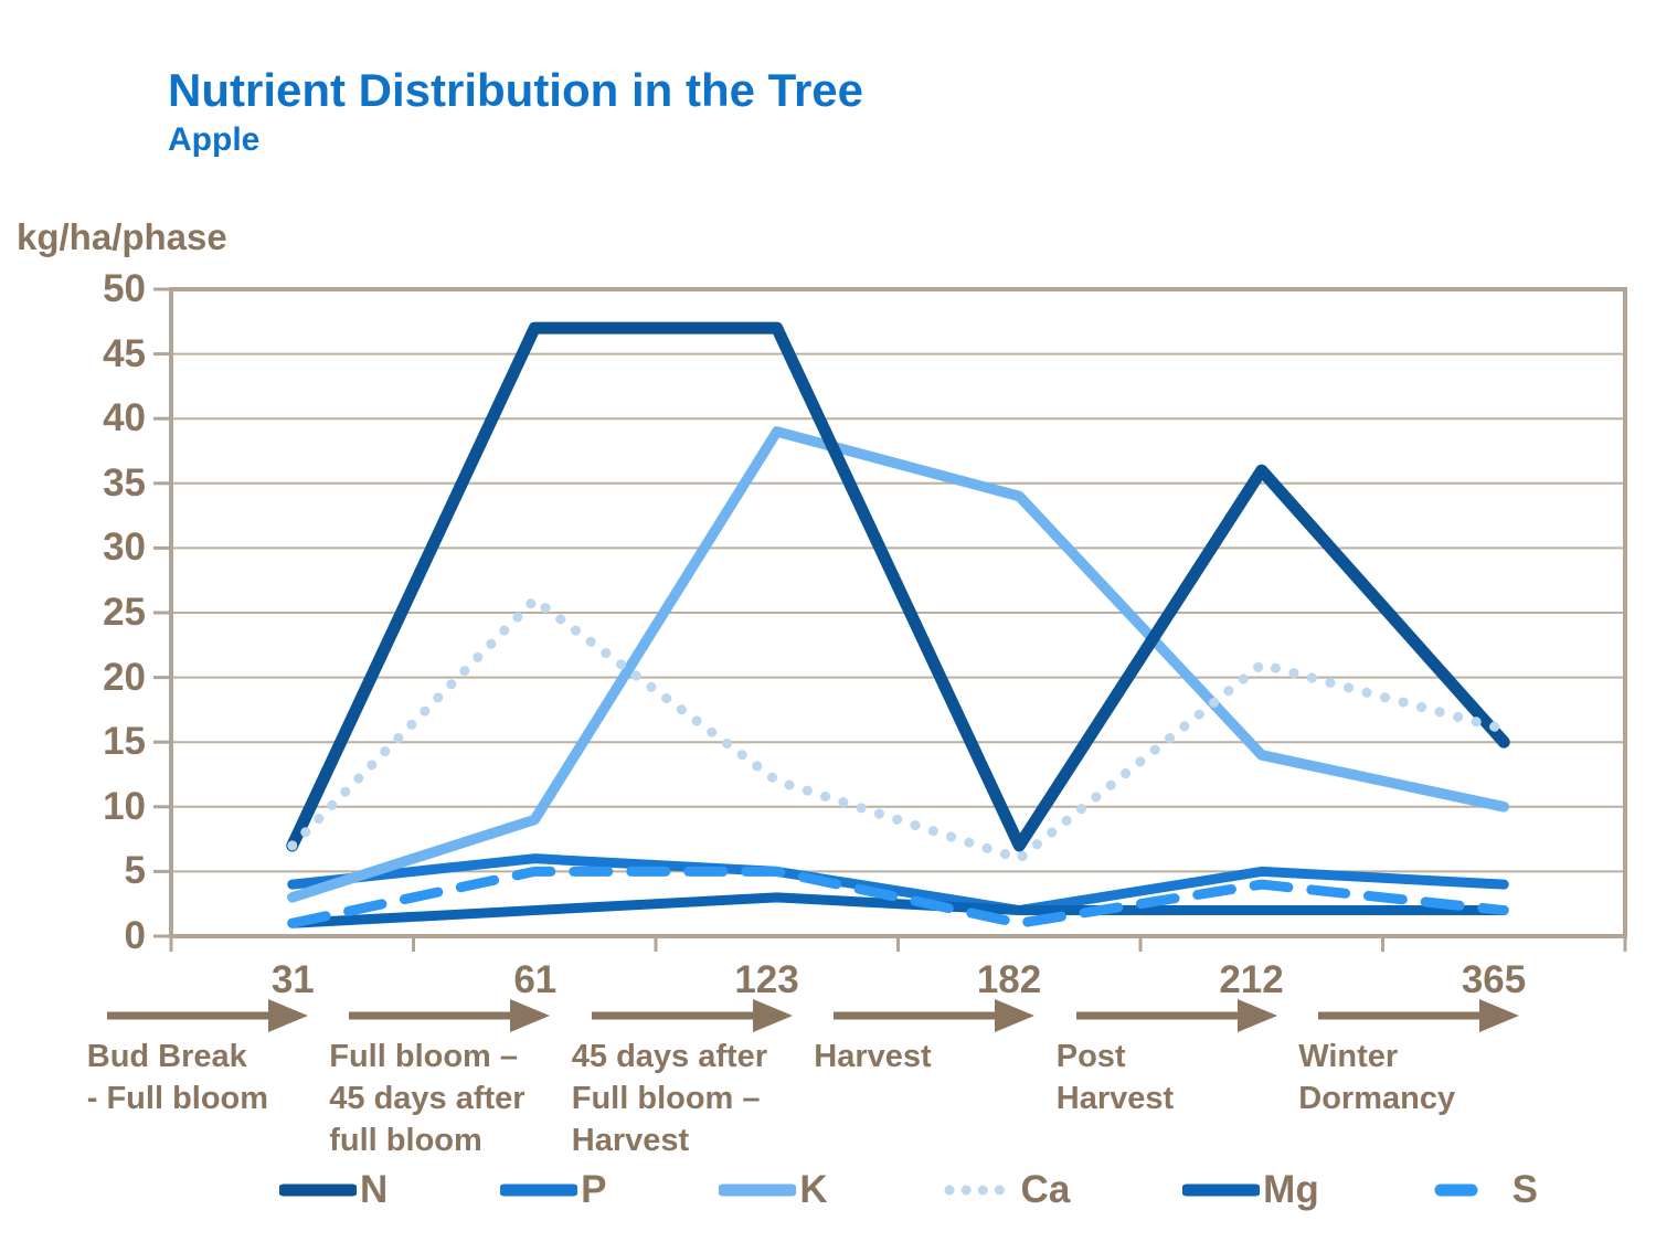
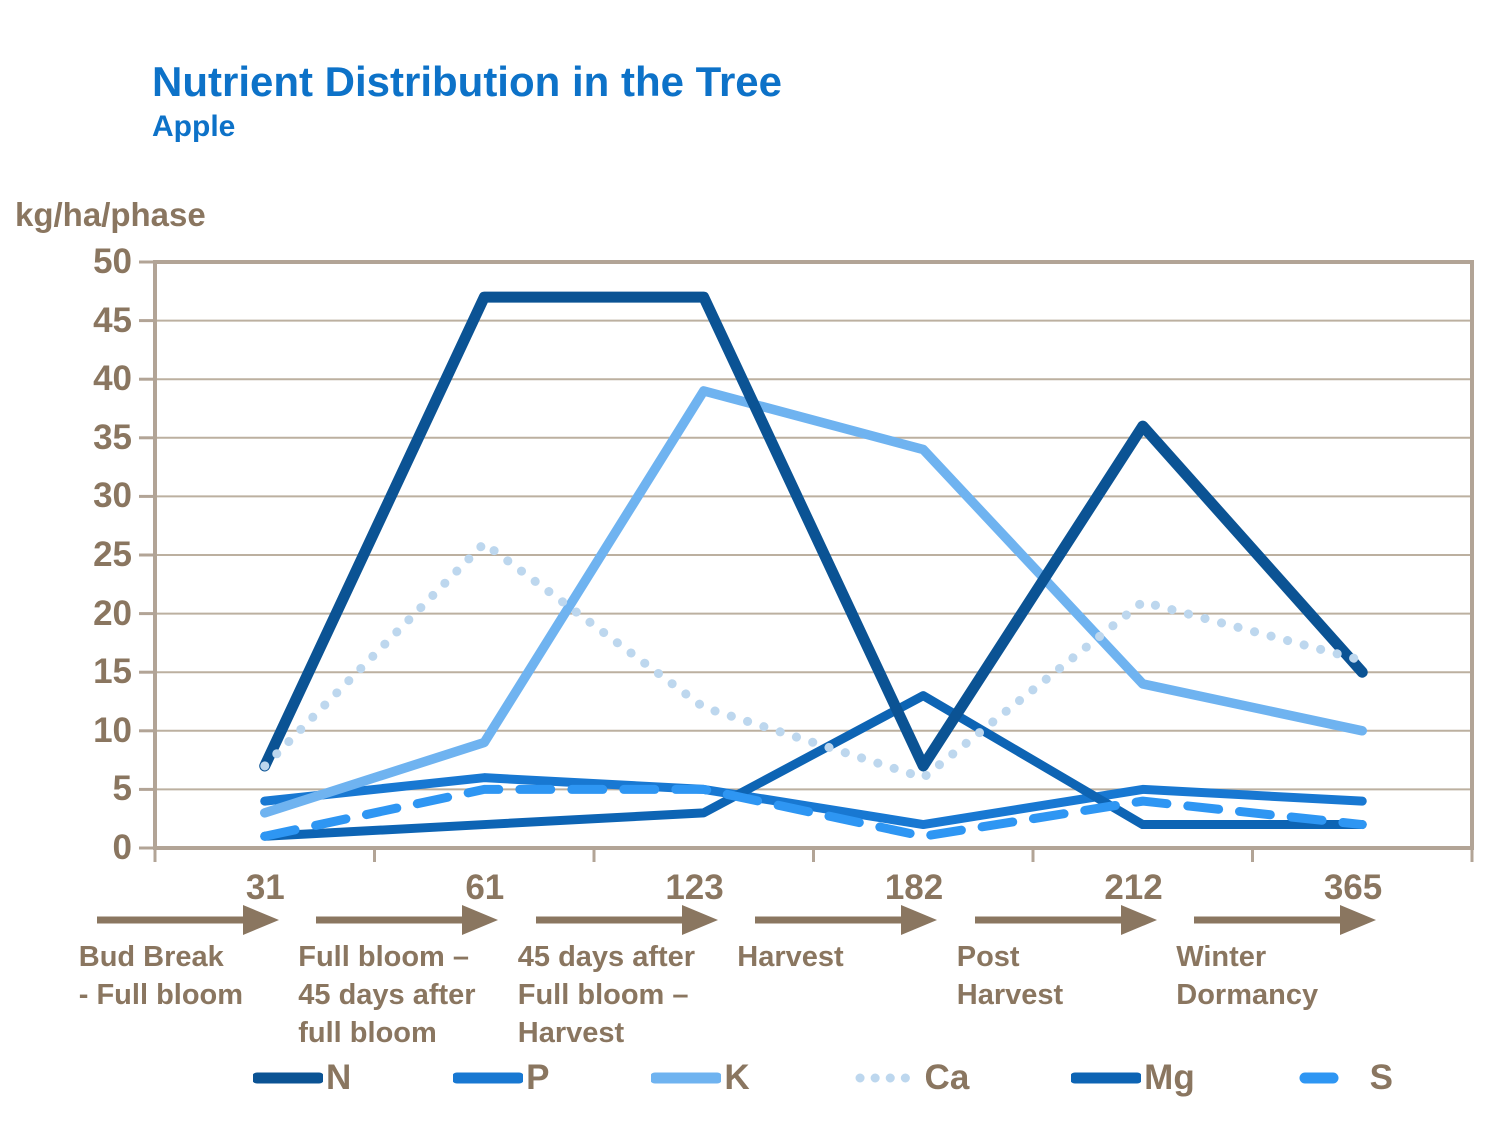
Mg/182: 2 -> 13
